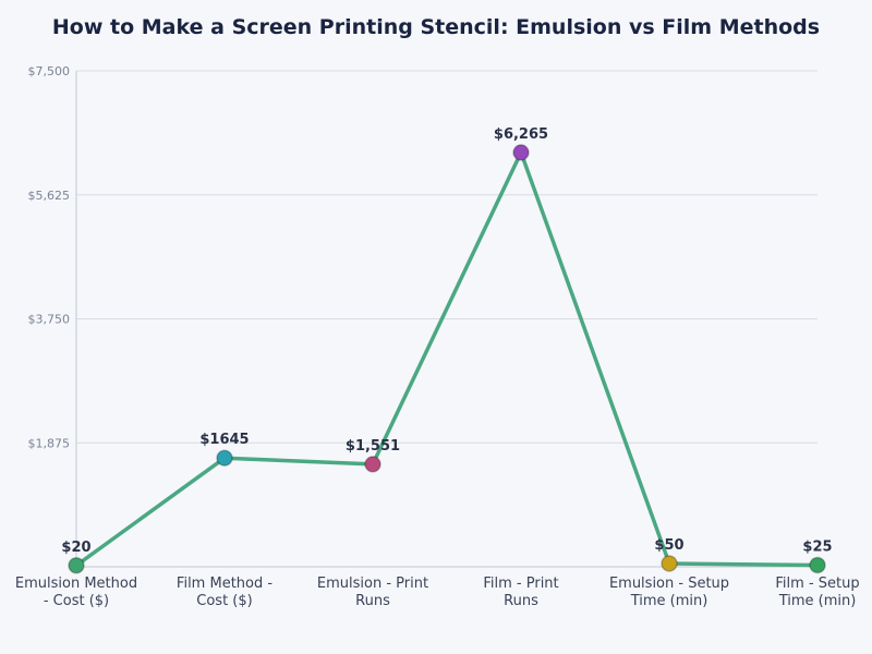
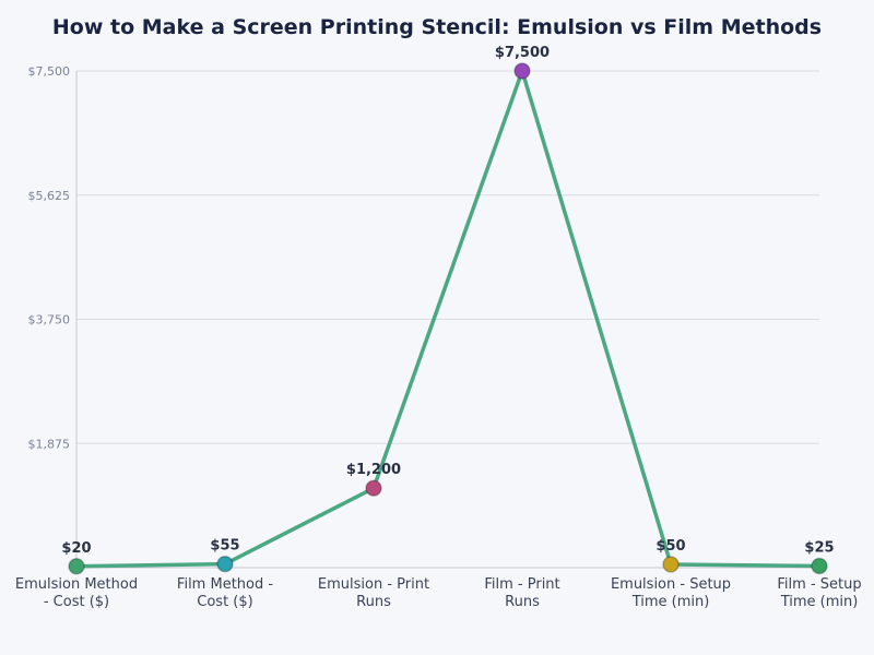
Film Method - Cost ($): $1645 -> $55
Emulsion - Print Runs: $1,551 -> $1,200
Film - Print Runs: $6,265 -> $7,500
